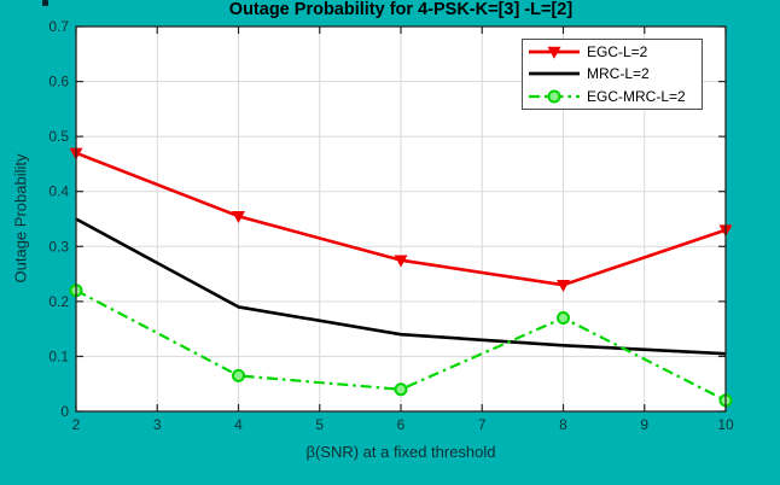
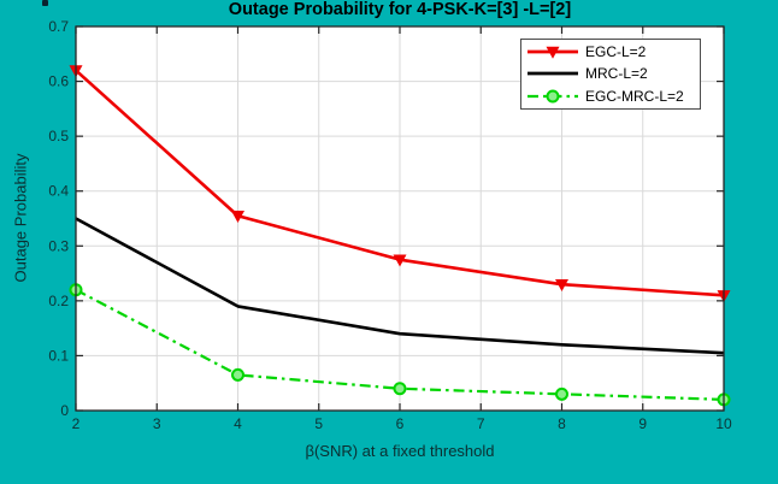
EGC-L=2/2: 0.47 -> 0.62
EGC-MRC-L=2/8: 0.17 -> 0.03
EGC-L=2/10: 0.33 -> 0.21
